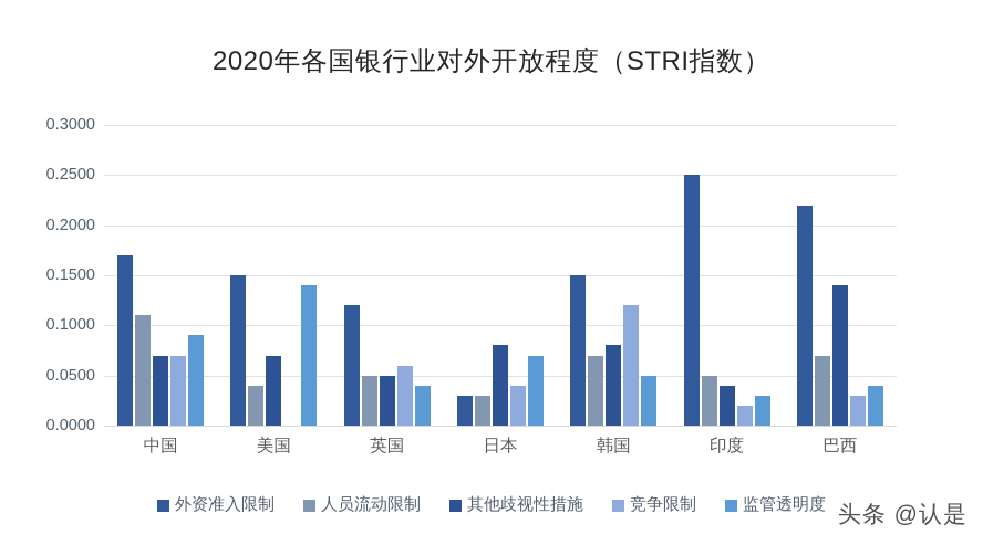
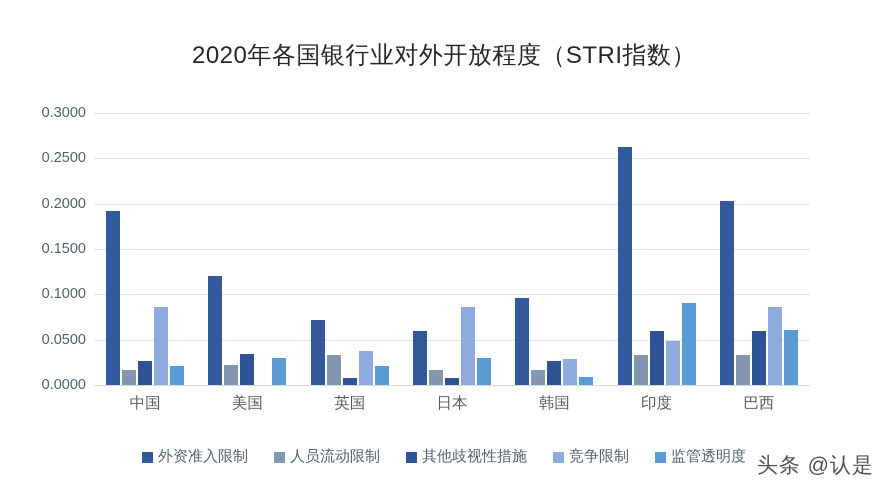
外资准入限制/中国: 0.17 -> 0.19
人员流动限制/中国: 0.11 -> 0.02
其他歧视性措施/中国: 0.07 -> 0.03
竞争限制/中国: 0.07 -> 0.09
监管透明度/中国: 0.09 -> 0.02
外资准入限制/美国: 0.15 -> 0.12
人员流动限制/美国: 0.04 -> 0.02
其他歧视性措施/美国: 0.07 -> 0.03
监管透明度/美国: 0.14 -> 0.03
外资准入限制/英国: 0.12 -> 0.07
人员流动限制/英国: 0.05 -> 0.03
其他歧视性措施/英国: 0.05 -> 0.01
竞争限制/英国: 0.06 -> 0.04
监管透明度/英国: 0.04 -> 0.02
外资准入限制/日本: 0.03 -> 0.06
人员流动限制/日本: 0.03 -> 0.02
其他歧视性措施/日本: 0.08 -> 0.01
竞争限制/日本: 0.04 -> 0.09
监管透明度/日本: 0.07 -> 0.03
外资准入限制/韩国: 0.15 -> 0.10
人员流动限制/韩国: 0.07 -> 0.02
其他歧视性措施/韩国: 0.08 -> 0.03
竞争限制/韩国: 0.12 -> 0.03
监管透明度/韩国: 0.05 -> 0.01
外资准入限制/印度: 0.25 -> 0.26
人员流动限制/印度: 0.05 -> 0.03
其他歧视性措施/印度: 0.04 -> 0.06
竞争限制/印度: 0.02 -> 0.05
监管透明度/印度: 0.03 -> 0.09
外资准入限制/巴西: 0.22 -> 0.20
人员流动限制/巴西: 0.07 -> 0.03
其他歧视性措施/巴西: 0.14 -> 0.06
竞争限制/巴西: 0.03 -> 0.09
监管透明度/巴西: 0.04 -> 0.06
